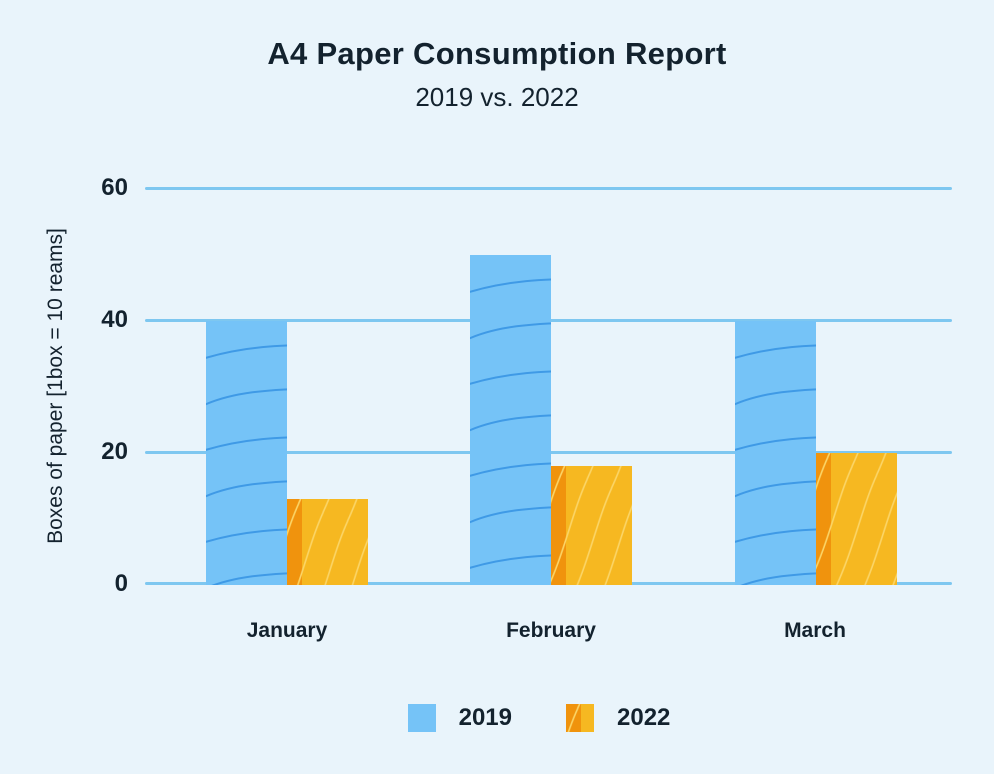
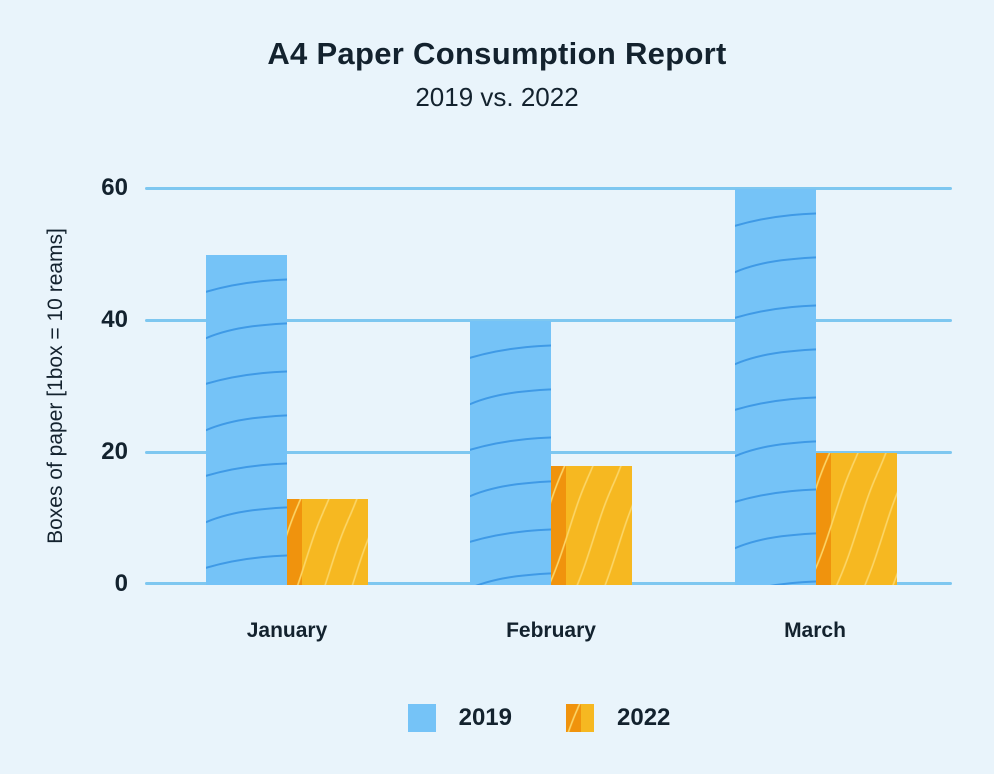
2019/January: 40 -> 50
2019/February: 50 -> 40
2019/March: 40 -> 60
